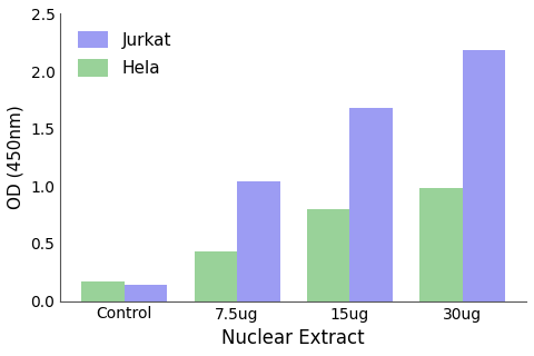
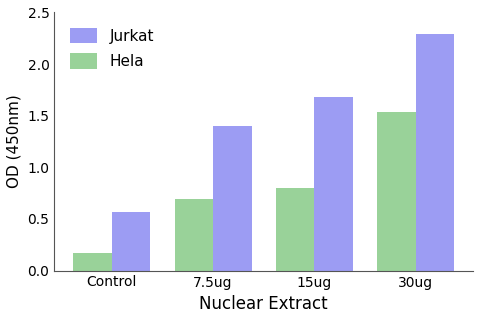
Jurkat/Control: 0.14 -> 0.57
Hela/7.5ug: 0.43 -> 0.69
Jurkat/7.5ug: 1.04 -> 1.40
Hela/30ug: 0.98 -> 1.54
Jurkat/30ug: 2.18 -> 2.29
